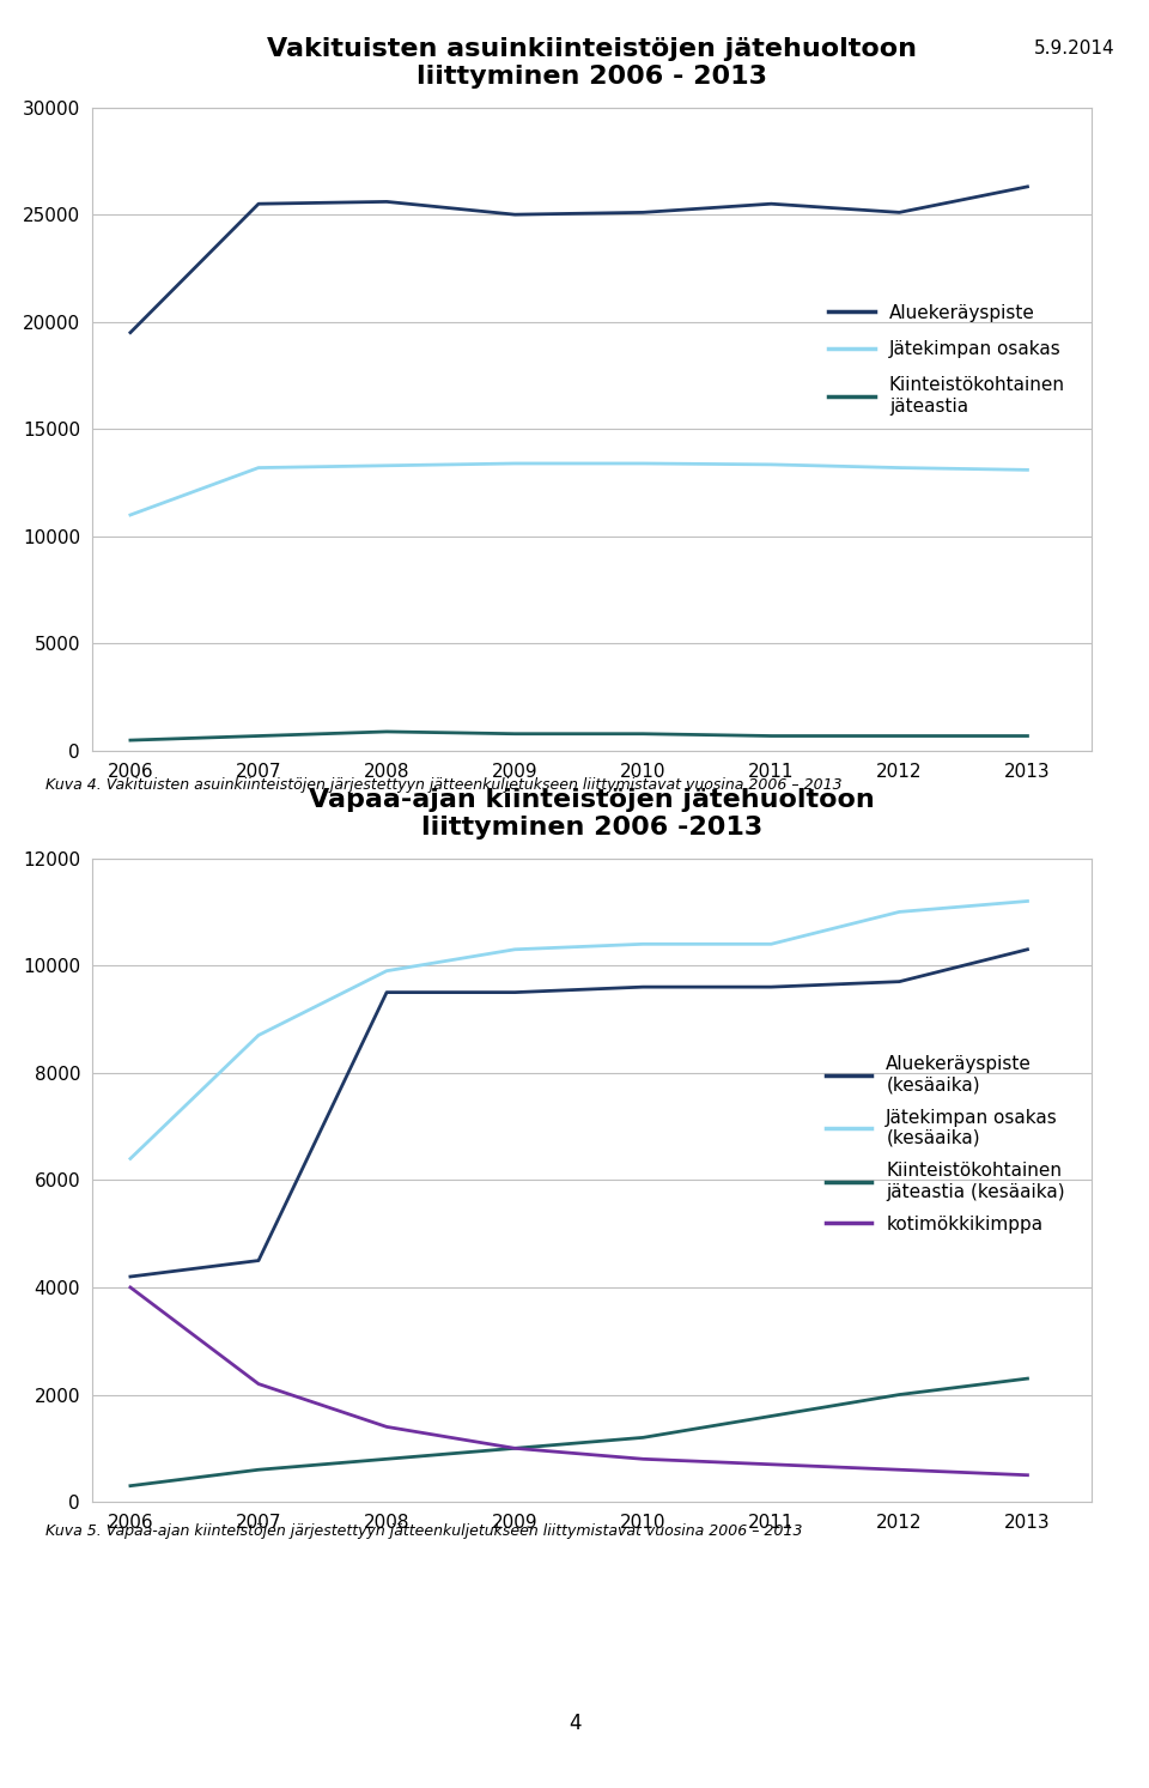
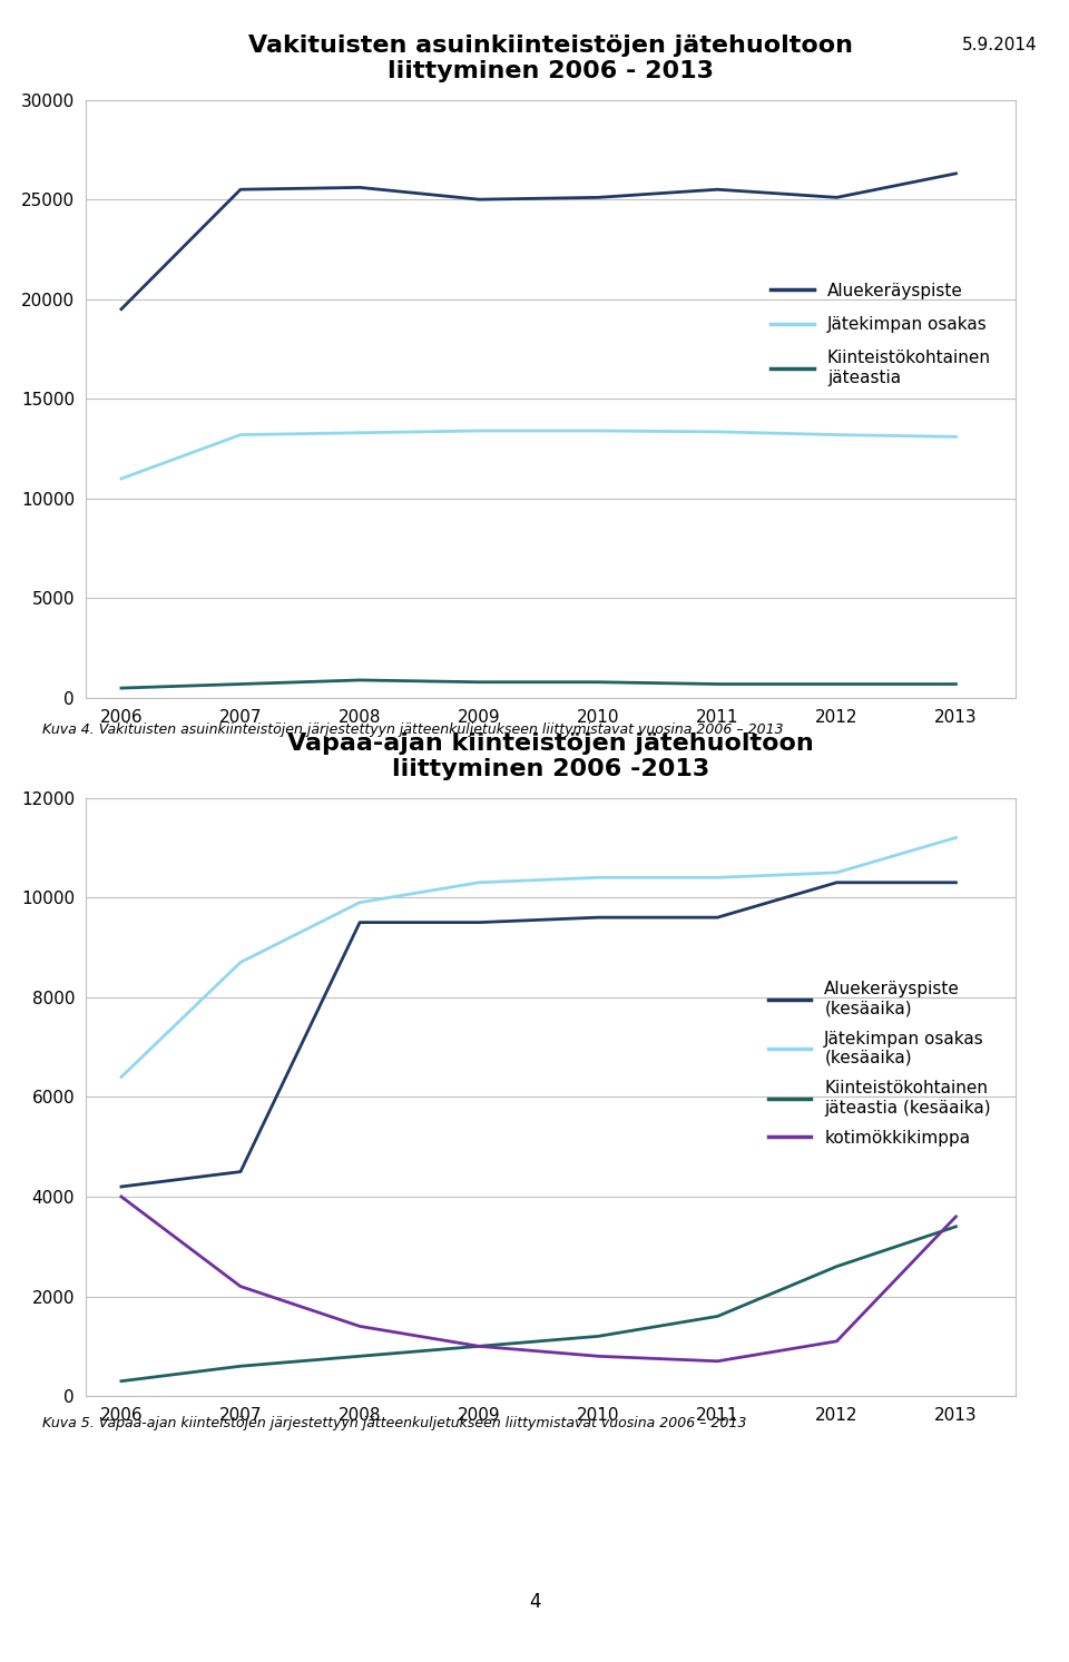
Vapaa-ajan kiinteistöjen jätehuoltoon liittyminen 2006 -2013/Aluekeräyspiste (kesäaika)/2012: 9700 -> 10300
Vapaa-ajan kiinteistöjen jätehuoltoon liittyminen 2006 -2013/Jätekimpan osakas (kesäaika)/2012: 11000 -> 10500
Vapaa-ajan kiinteistöjen jätehuoltoon liittyminen 2006 -2013/Kiinteistökohtainen jäteastia (kesäaika)/2012: 2000 -> 2600
Vapaa-ajan kiinteistöjen jätehuoltoon liittyminen 2006 -2013/kotimökkikimppa/2012: 600 -> 1100
Vapaa-ajan kiinteistöjen jätehuoltoon liittyminen 2006 -2013/Kiinteistökohtainen jäteastia (kesäaika)/2013: 2300 -> 3400
Vapaa-ajan kiinteistöjen jätehuoltoon liittyminen 2006 -2013/kotimökkikimppa/2013: 500 -> 3600
